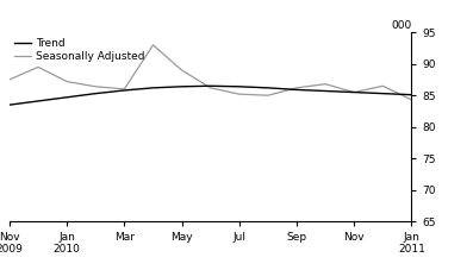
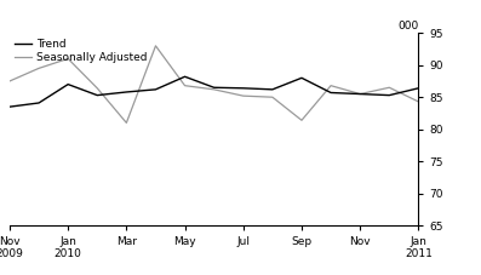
Trend/Jan 2010: 84.7 -> 87.0
Seasonally Adjusted/Jan 2010: 87.2 -> 91.0
Seasonally Adjusted/Mar: 86.0 -> 81.0
Trend/May: 86.4 -> 88.2
Seasonally Adjusted/May: 89.0 -> 86.8
Trend/Sep: 85.9 -> 88.0
Seasonally Adjusted/Sep: 86.2 -> 81.4
Trend/Jan 2011: 85.1 -> 86.4
